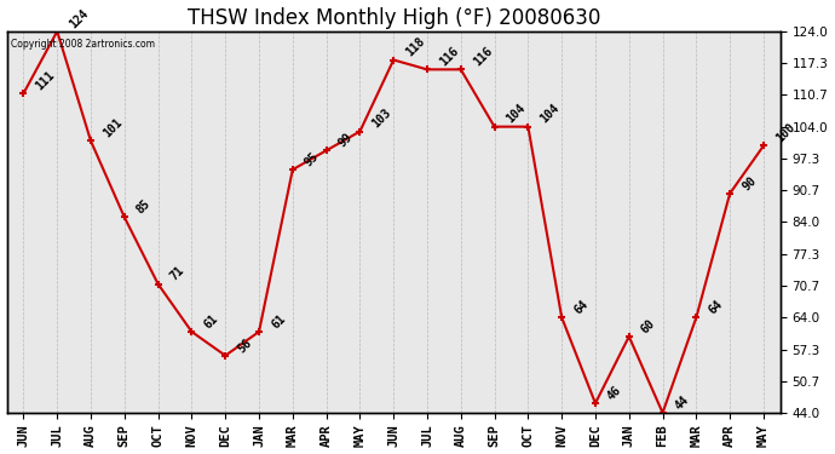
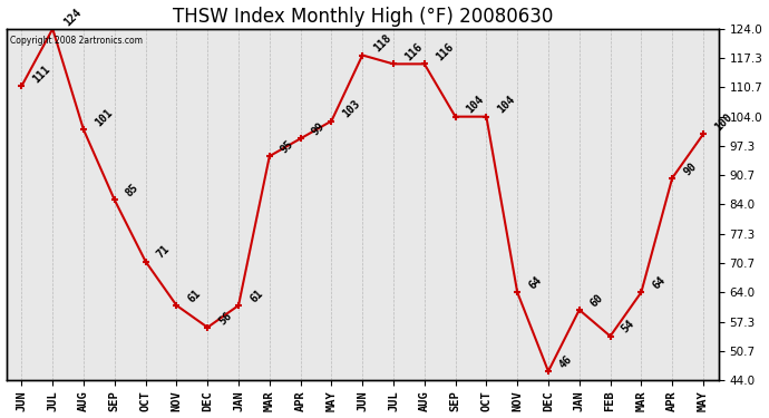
FEB: 44 -> 54
